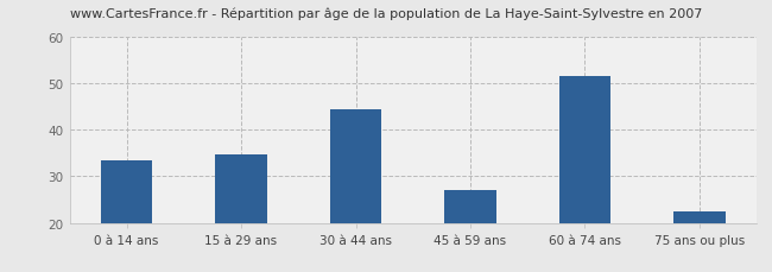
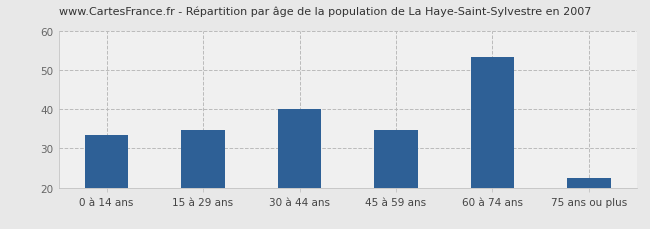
30 à 44 ans: 44.5 -> 40.0
45 à 59 ans: 27.0 -> 34.7
60 à 74 ans: 51.5 -> 53.5
